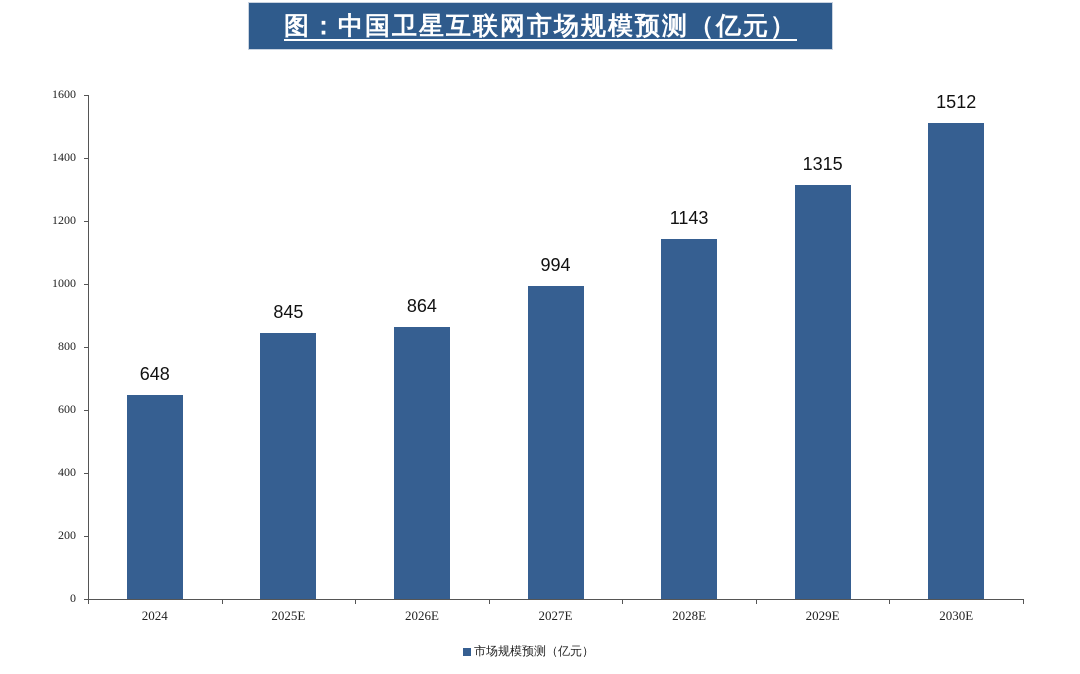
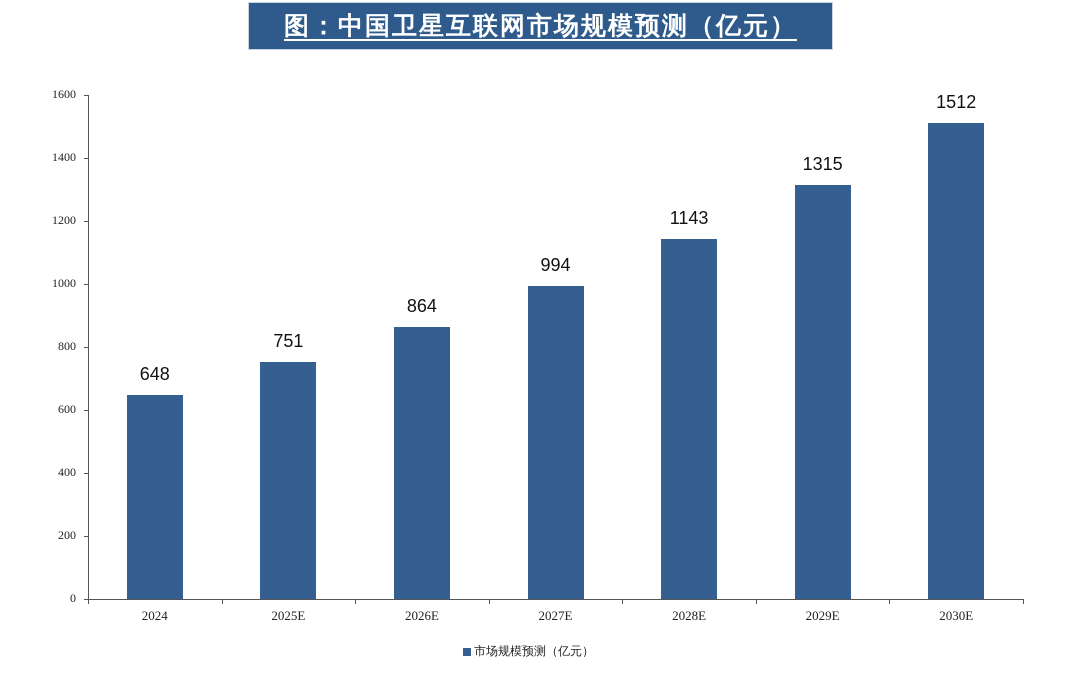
2025E: 845 -> 751
